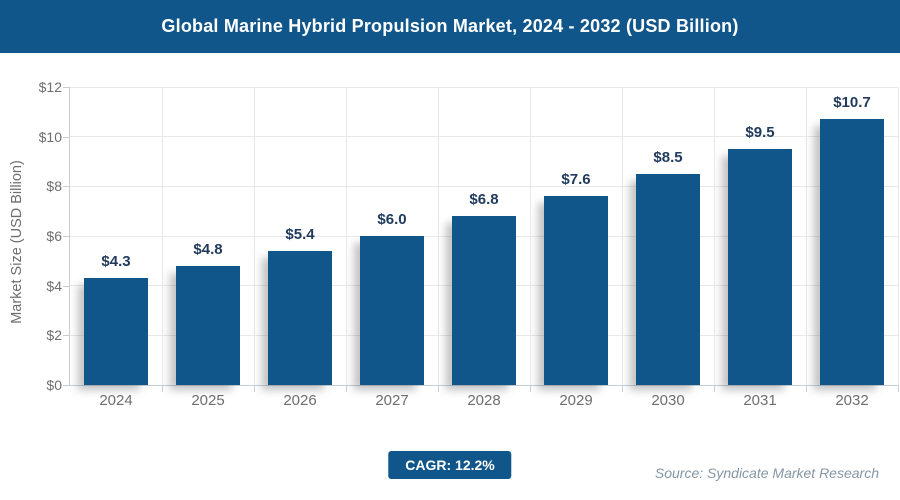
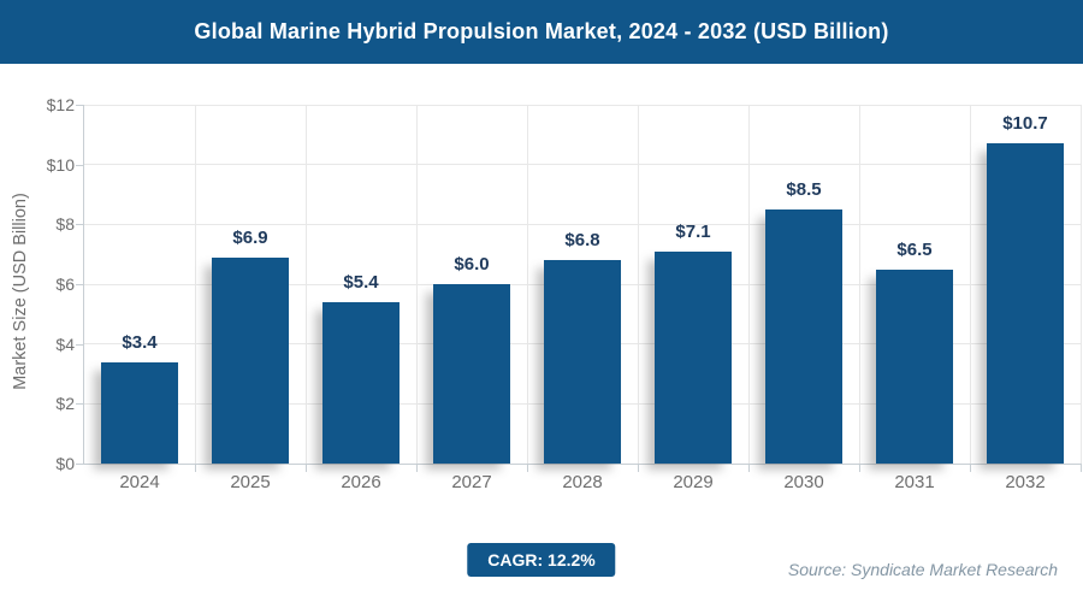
2024: $4.3 -> $3.4
2025: $4.8 -> $6.9
2029: $7.6 -> $7.1
2031: $9.5 -> $6.5
